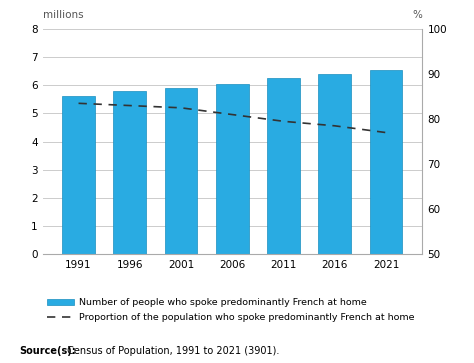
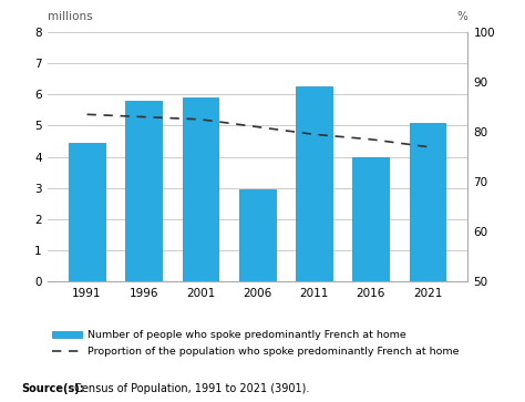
Number of people who spoke predominantly French at home/1991: 5.62 -> 4.45
Number of people who spoke predominantly French at home/2006: 6.03 -> 2.95
Number of people who spoke predominantly French at home/2016: 6.40 -> 4.00
Number of people who spoke predominantly French at home/2021: 6.54 -> 5.10
